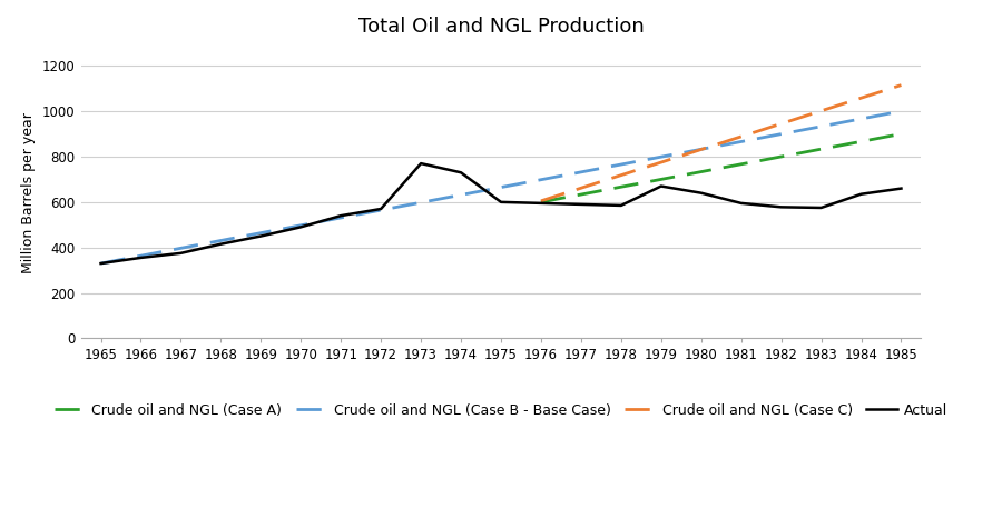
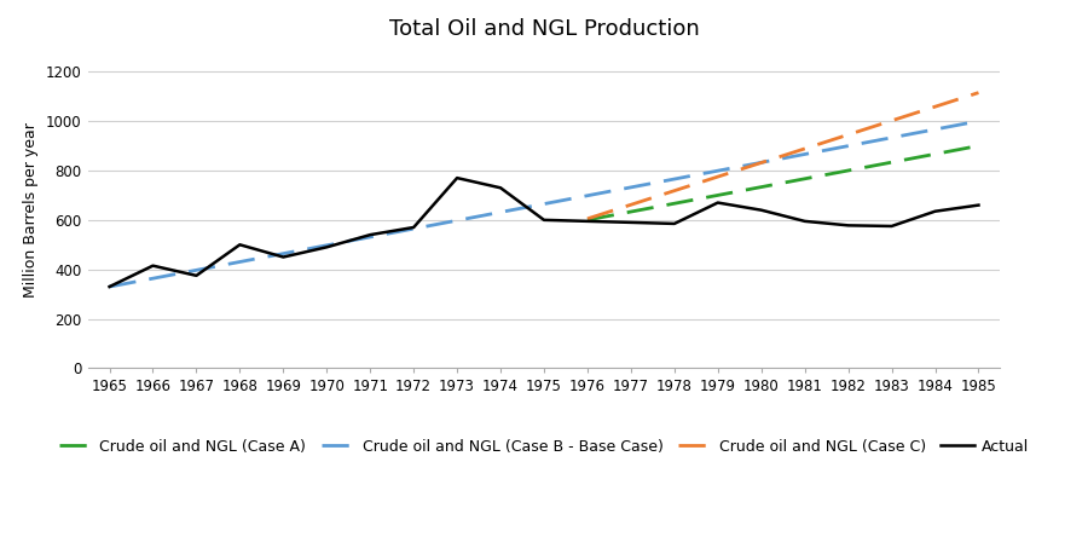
Actual/1966: 355 -> 415
Actual/1968: 415 -> 500
